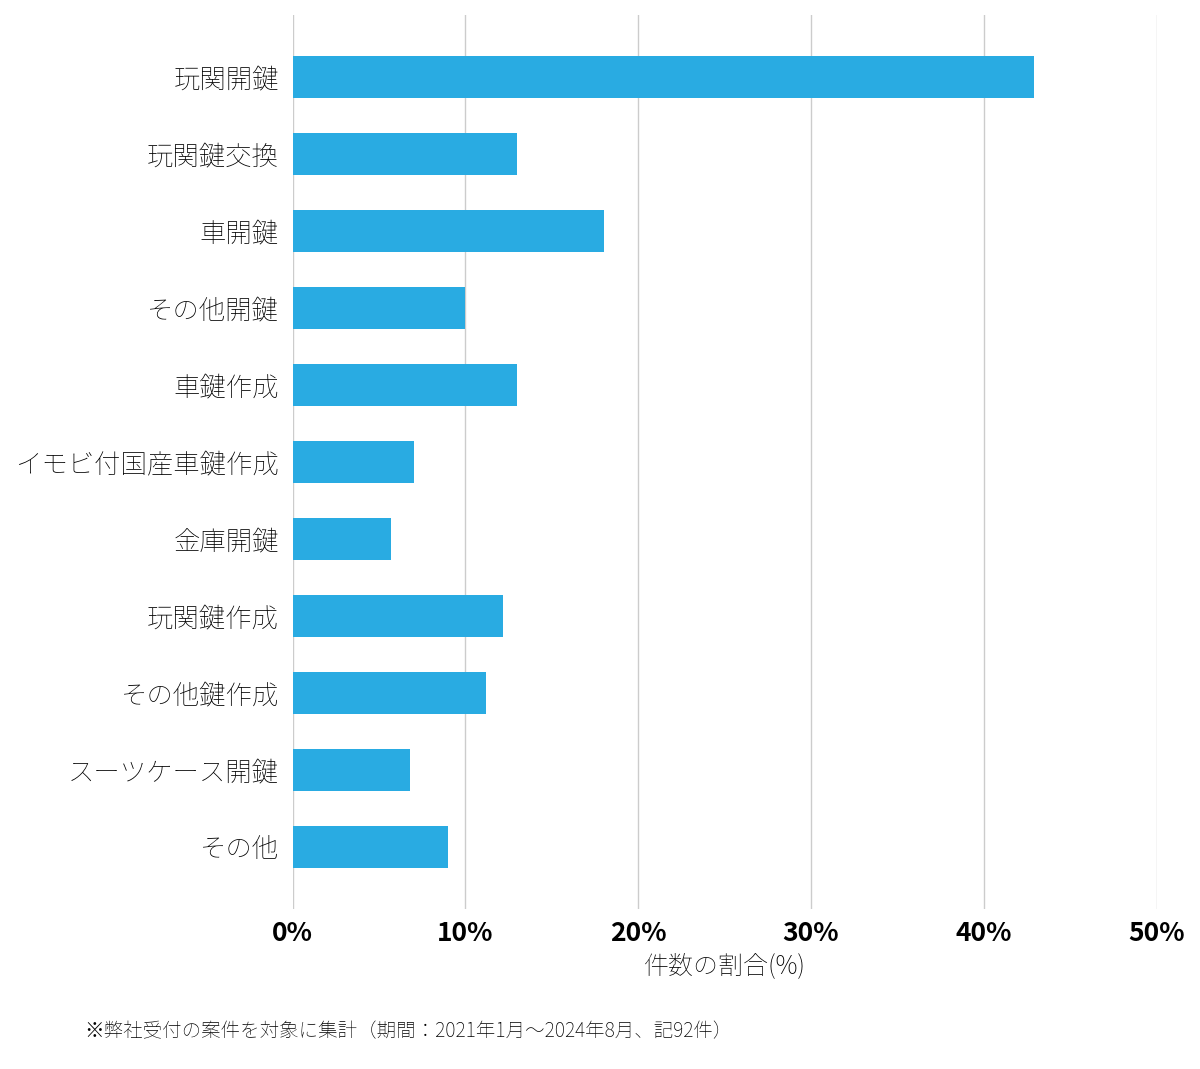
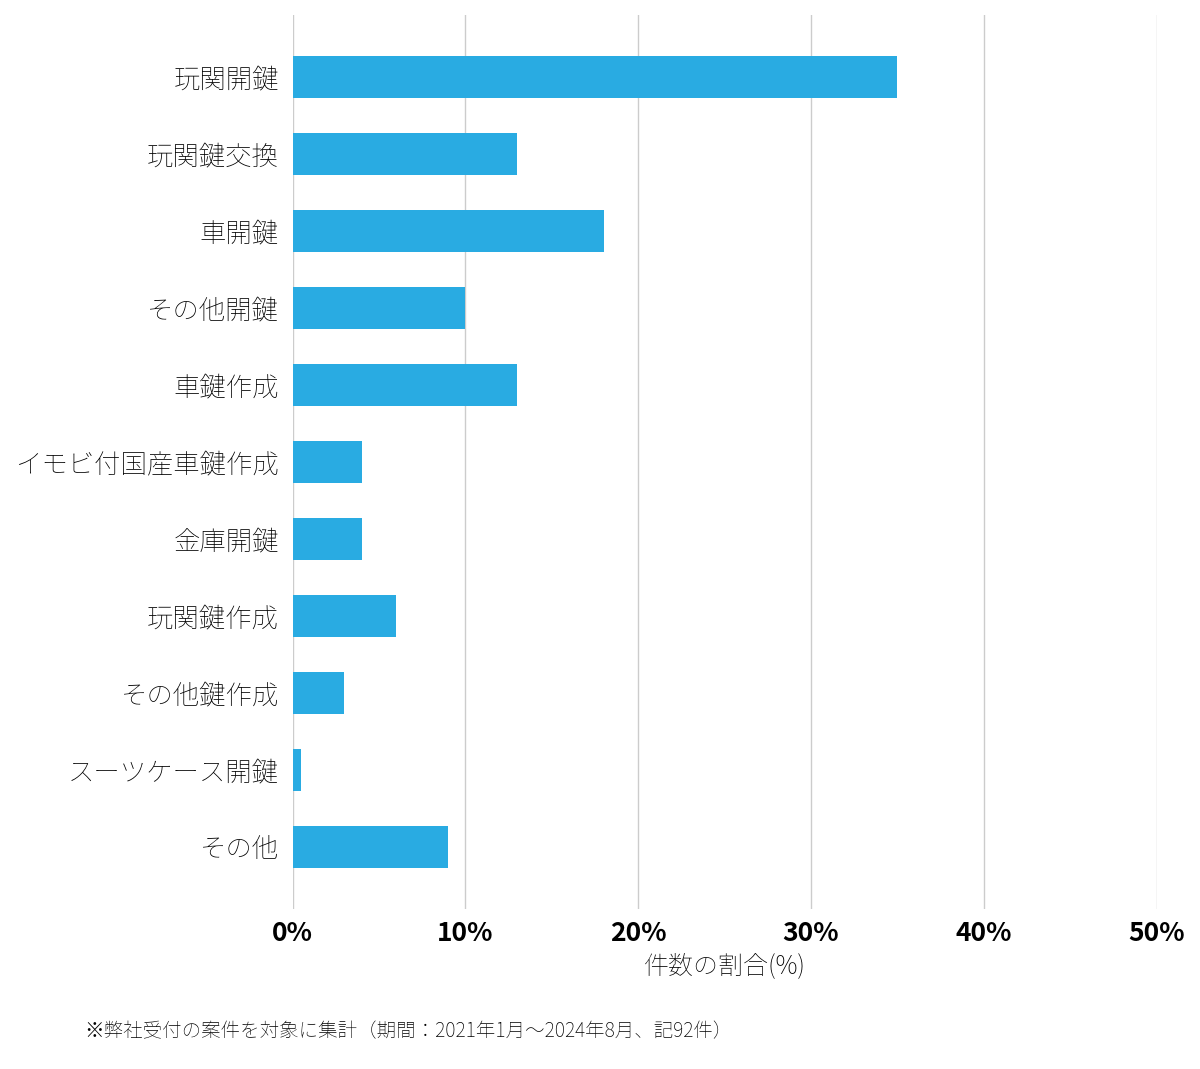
玩関開鍵: 42.9% -> 35.0%
イモビ付国産車鍵作成: 7.0% -> 4.0%
金庫開鍵: 5.7% -> 4.0%
玩関鍵作成: 12.2% -> 6.0%
その他鍵作成: 11.2% -> 3.0%
スーツケース開鍵: 6.8% -> 0.5%
